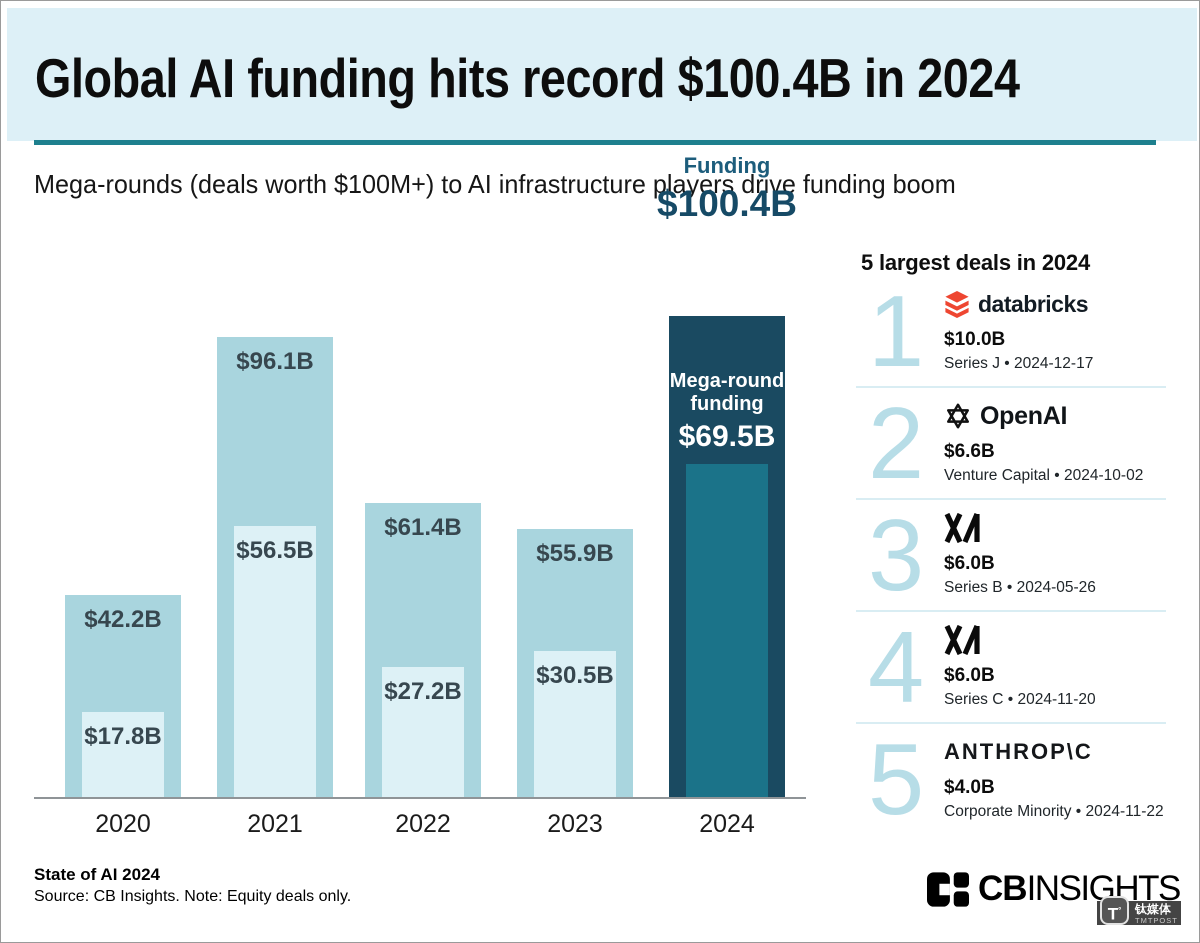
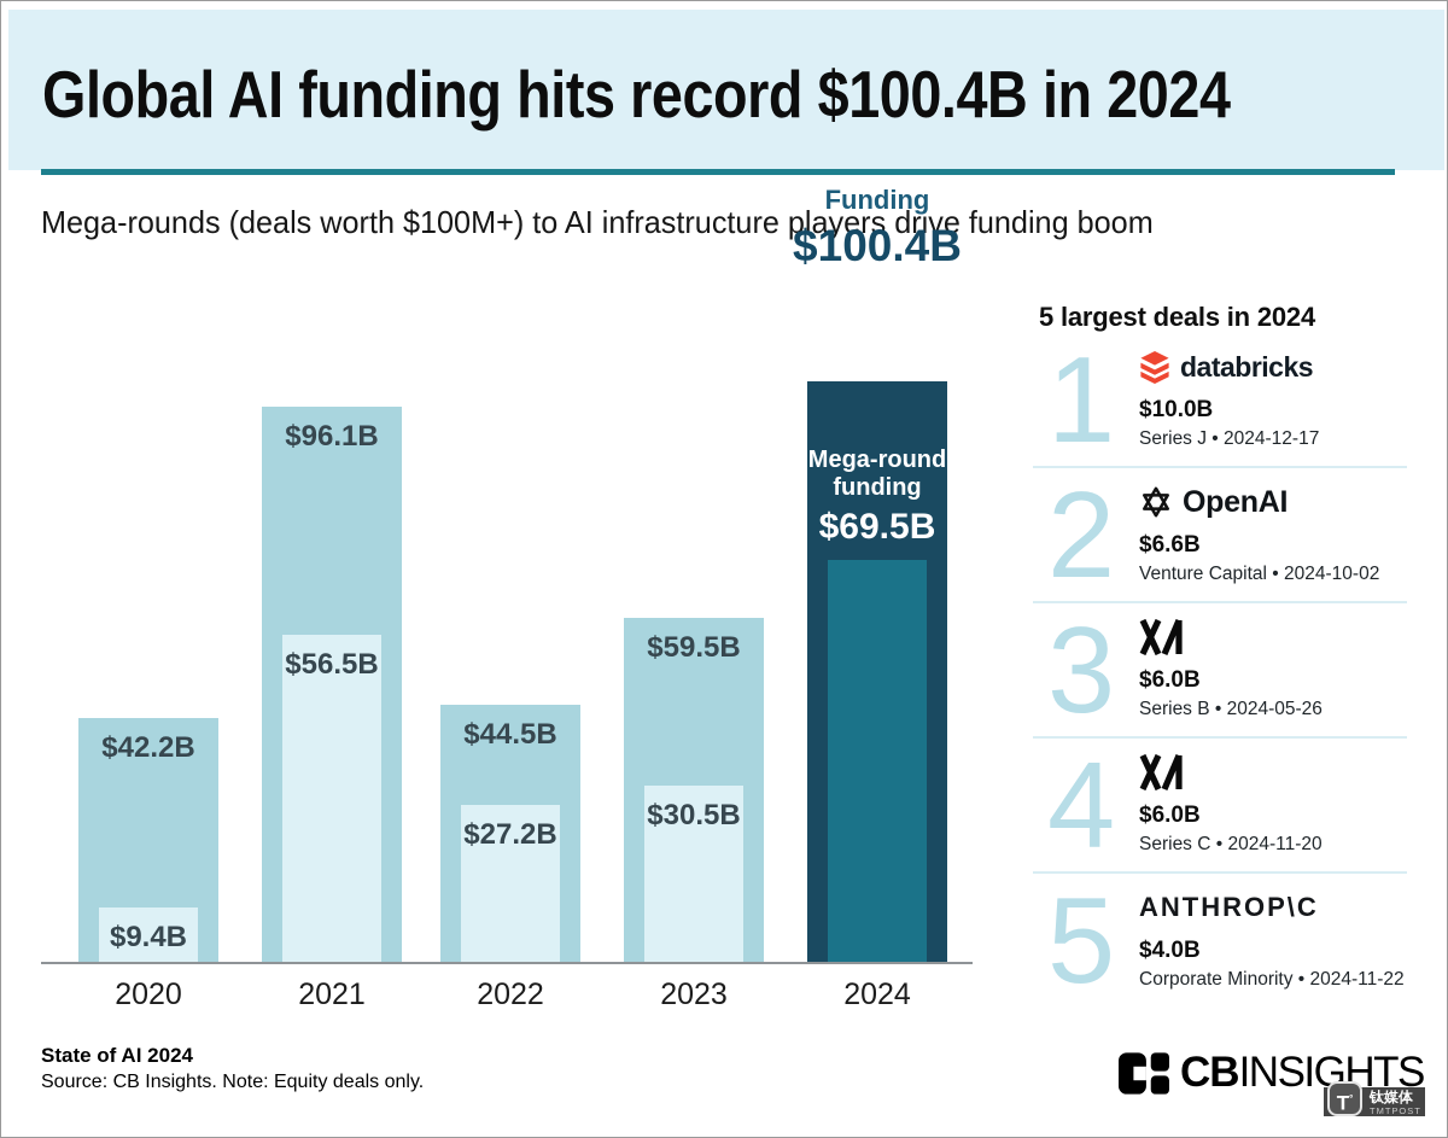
Mega-round funding/2020: $17.8B -> $9.4B
Funding/2022: $61.4B -> $44.5B
Funding/2023: $55.9B -> $59.5B
